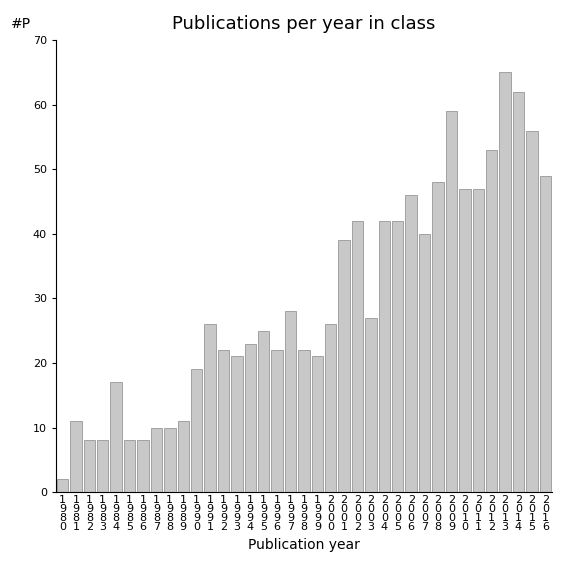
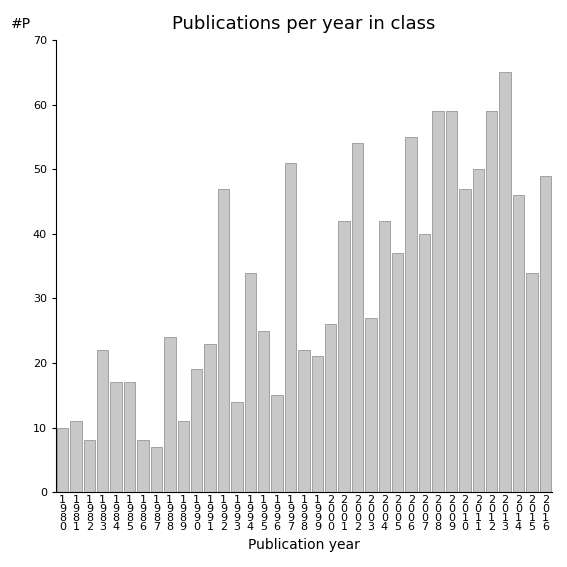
1 9 8 0: 2 -> 10
1 9 8 3: 8 -> 22
1 9 8 5: 8 -> 17
1 9 8 7: 10 -> 7
1 9 8 8: 10 -> 24
1 9 9 1: 26 -> 23
1 9 9 2: 22 -> 47
1 9 9 3: 21 -> 14
1 9 9 4: 23 -> 34
1 9 9 6: 22 -> 15
1 9 9 7: 28 -> 51
2 0 0 1: 39 -> 42
2 0 0 2: 42 -> 54
2 0 0 5: 42 -> 37
2 0 0 6: 46 -> 55
2 0 0 8: 48 -> 59
2 0 1 1: 47 -> 50
2 0 1 2: 53 -> 59
2 0 1 4: 62 -> 46
2 0 1 5: 56 -> 34
